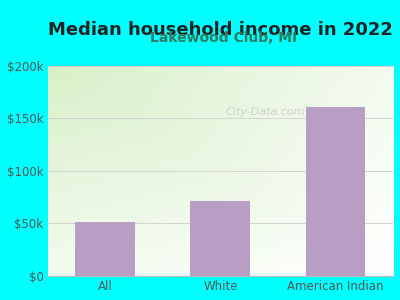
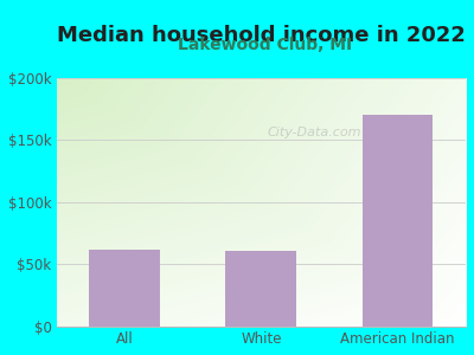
All: $51k -> $62k
White: $71k -> $61k
American Indian: $161k -> $170k
